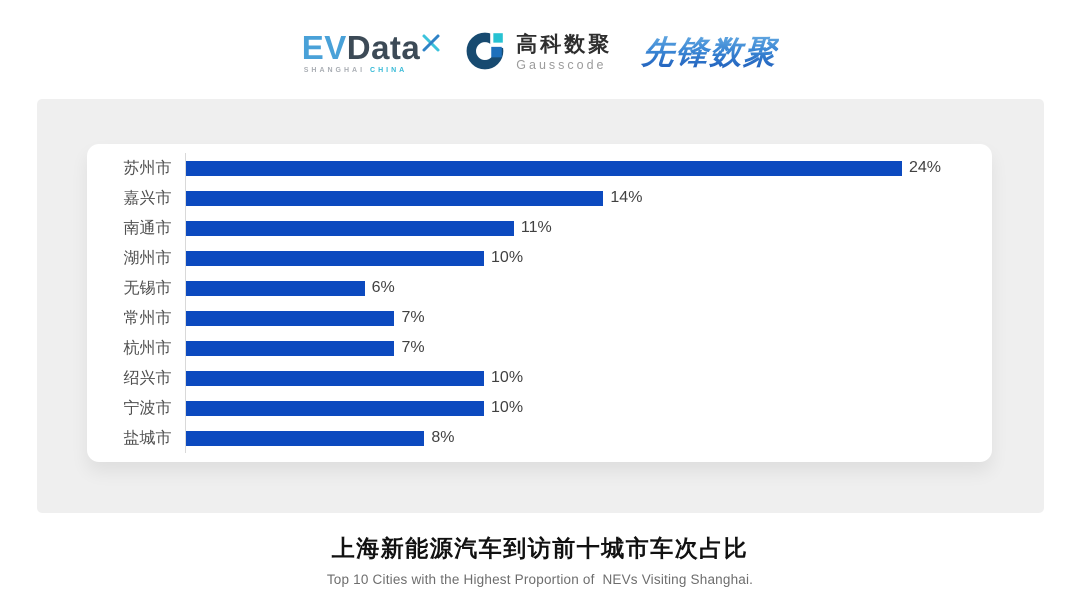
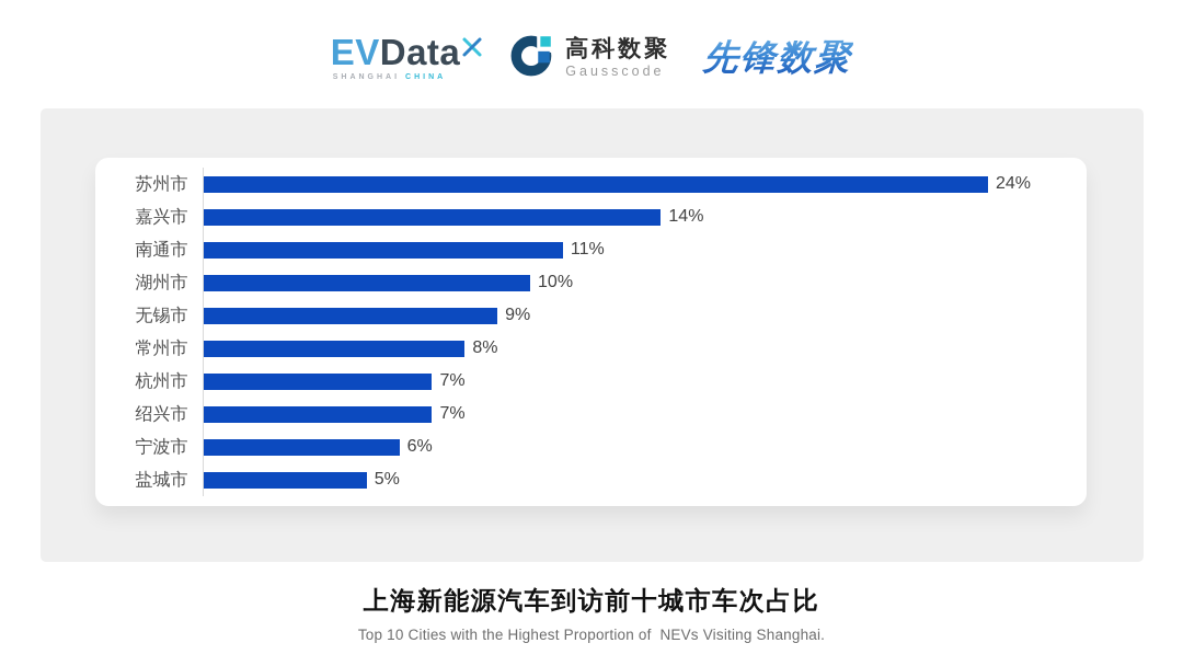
无锡市: 6% -> 9%
常州市: 7% -> 8%
绍兴市: 10% -> 7%
宁波市: 10% -> 6%
盐城市: 8% -> 5%
